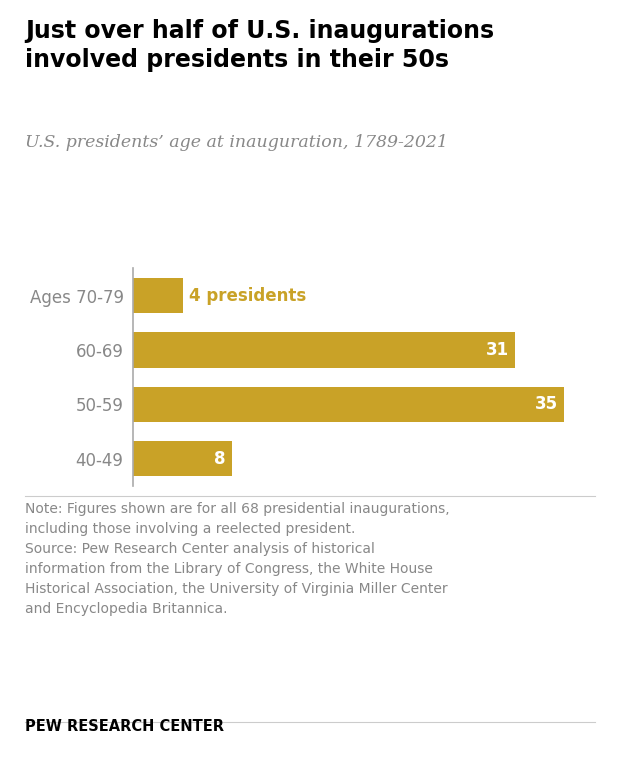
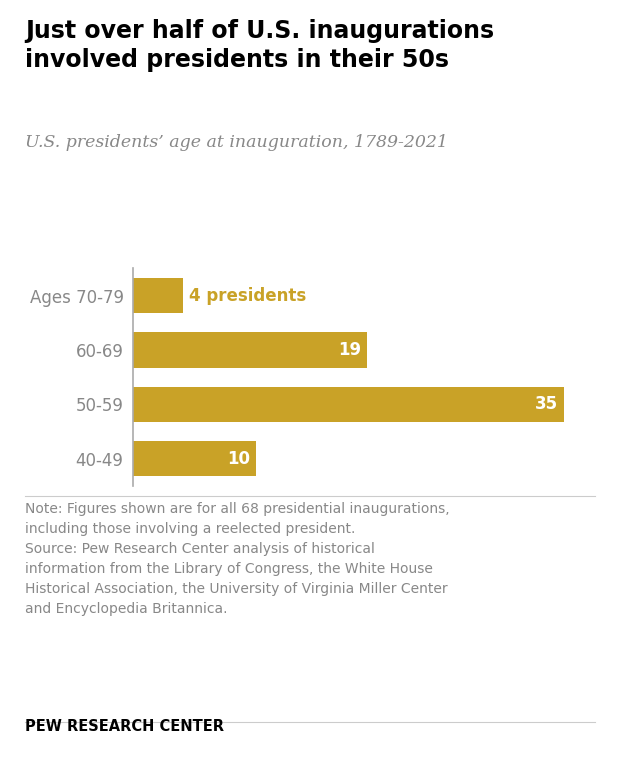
60-69: 31 -> 19
40-49: 8 -> 10
